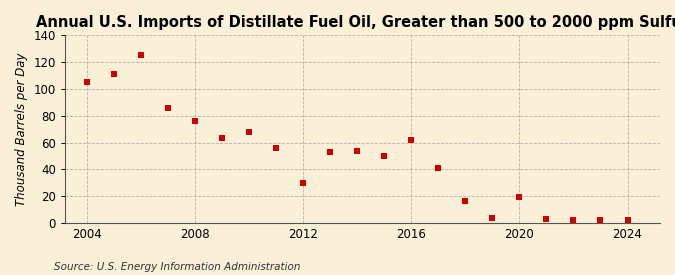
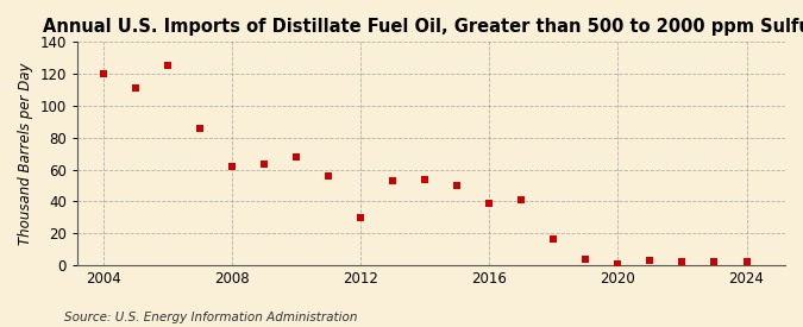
2004: 105 -> 120
2008: 76 -> 62
2016: 62 -> 39
2020: 19 -> 1
